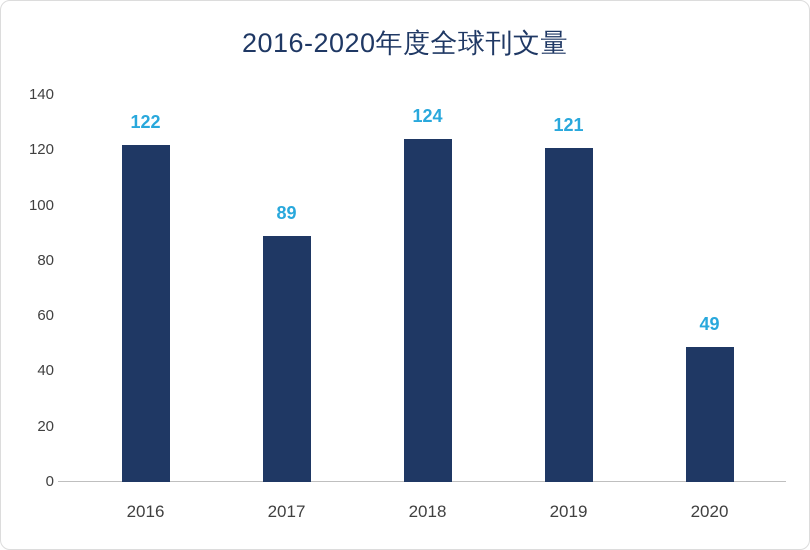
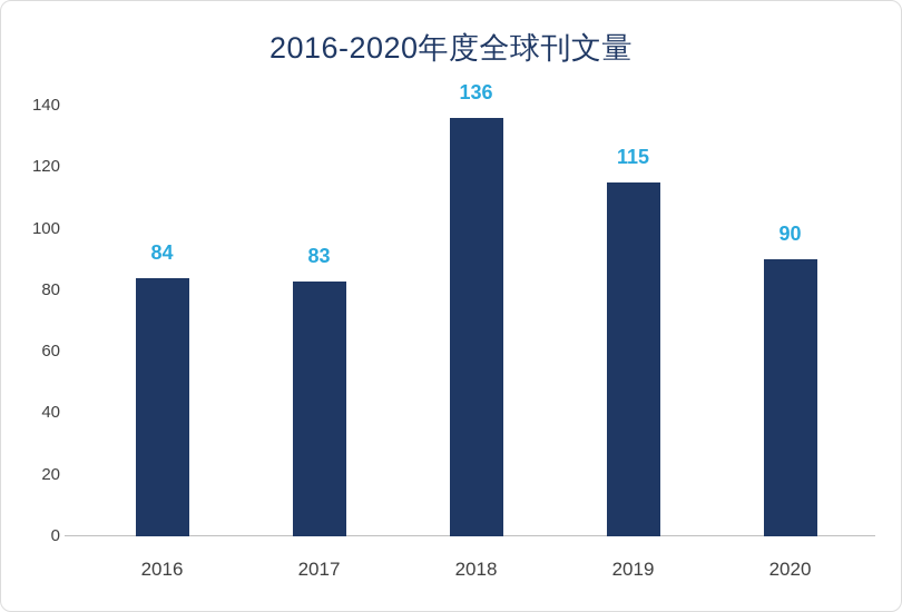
2016: 122 -> 84
2017: 89 -> 83
2018: 124 -> 136
2019: 121 -> 115
2020: 49 -> 90
